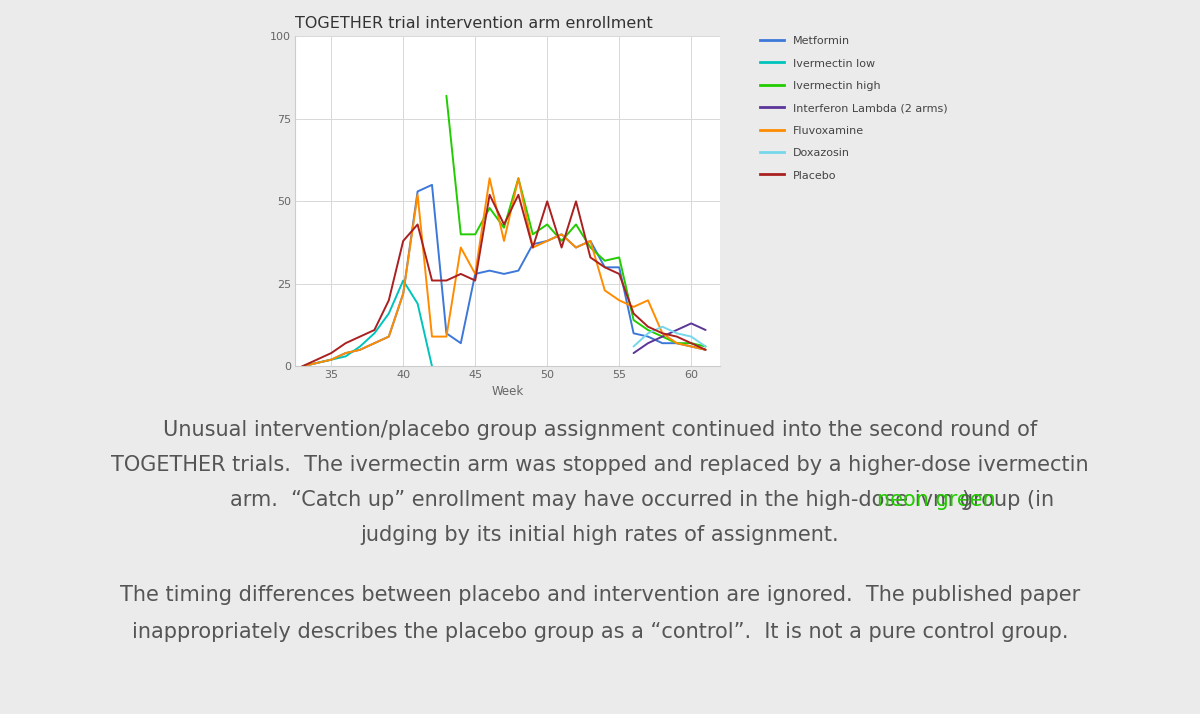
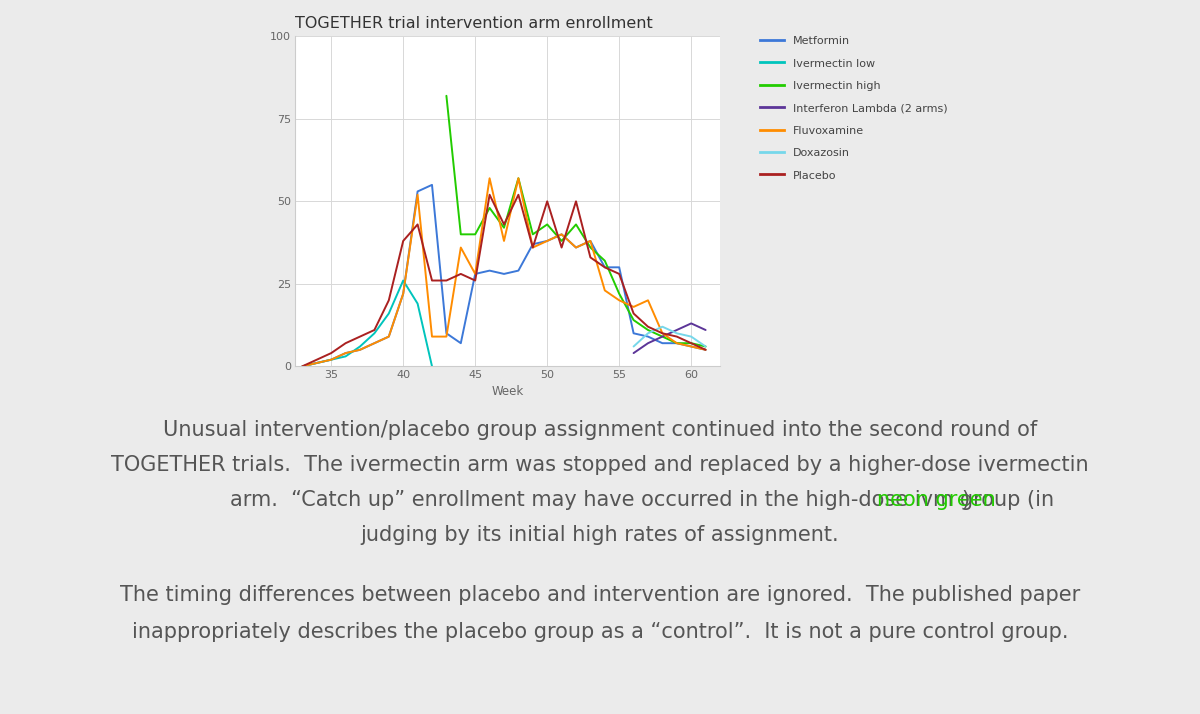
Ivermectin high/55: 33 -> 22
